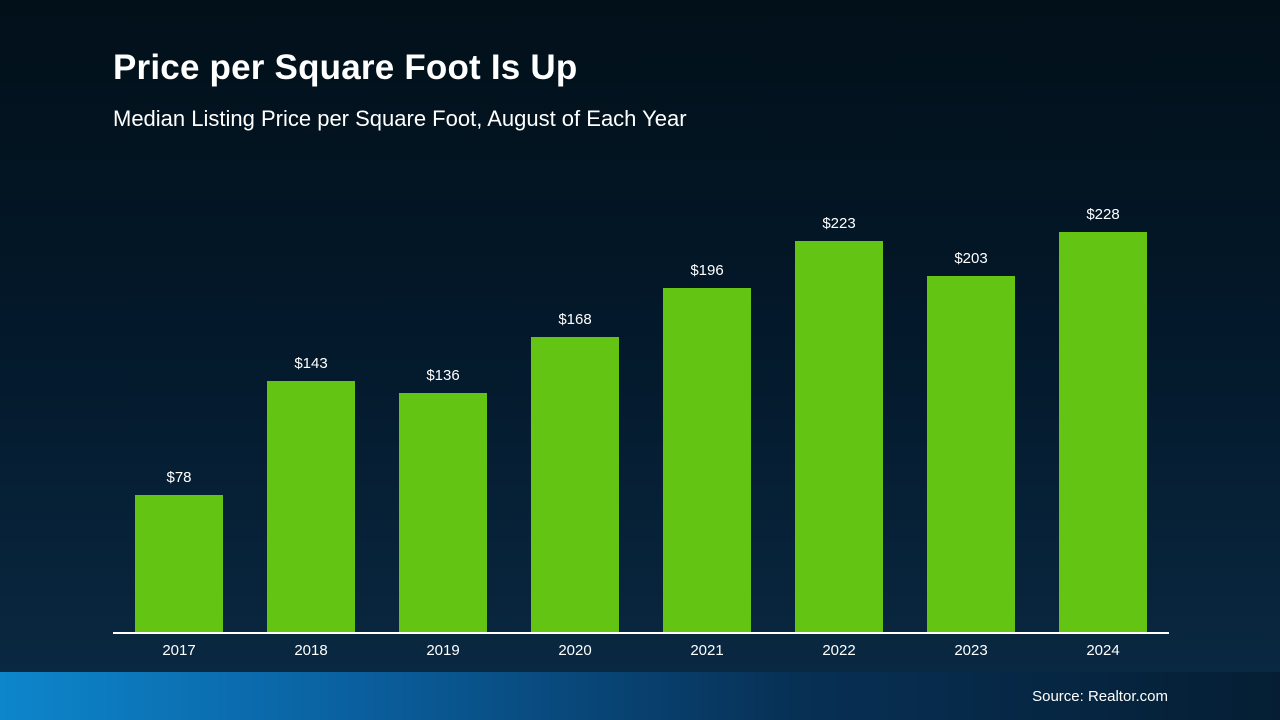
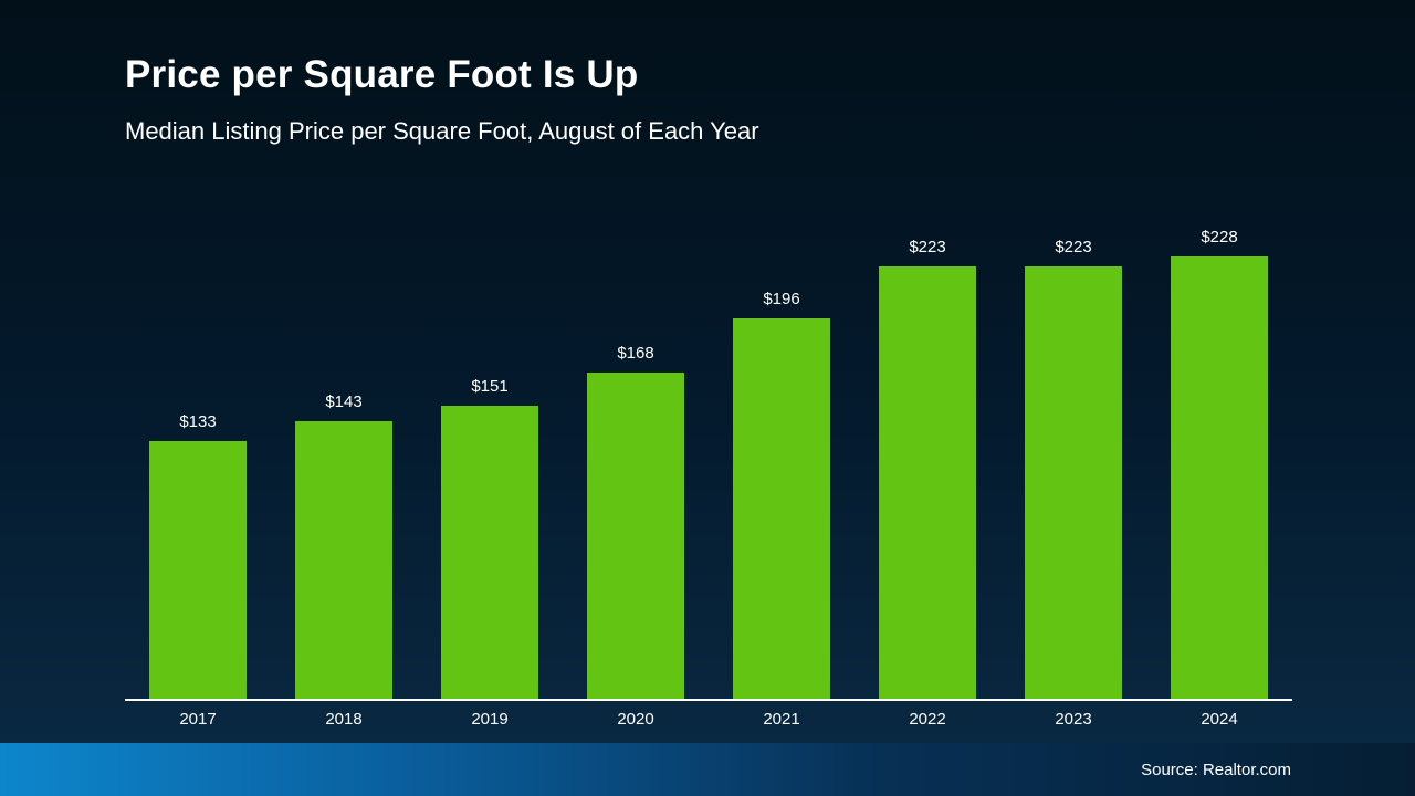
2017: $78 -> $133
2019: $136 -> $151
2023: $203 -> $223
